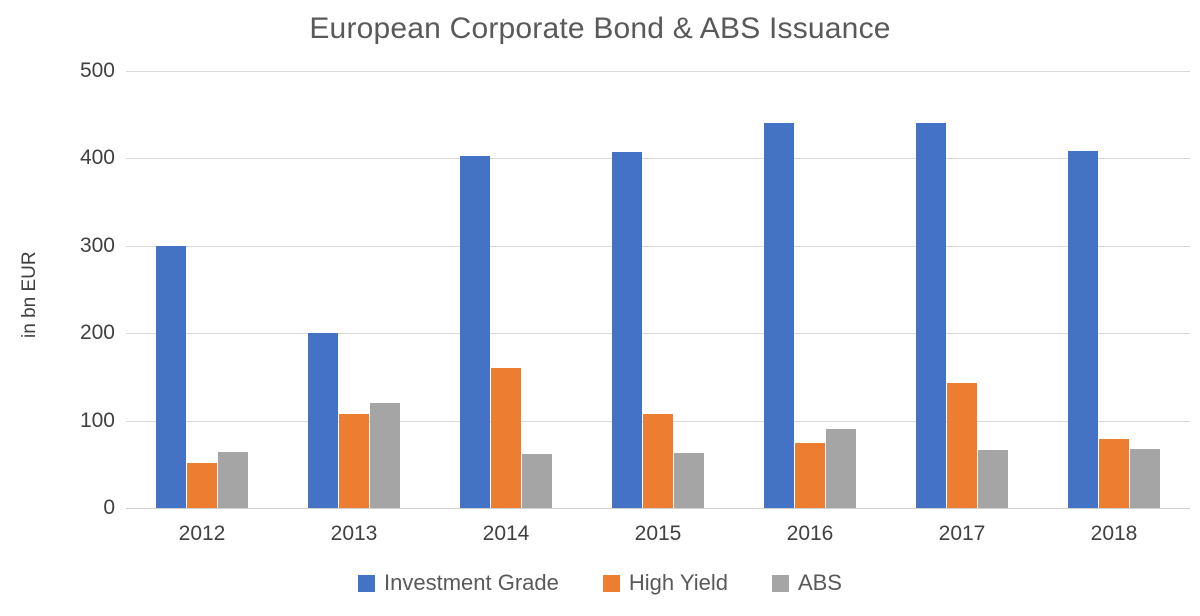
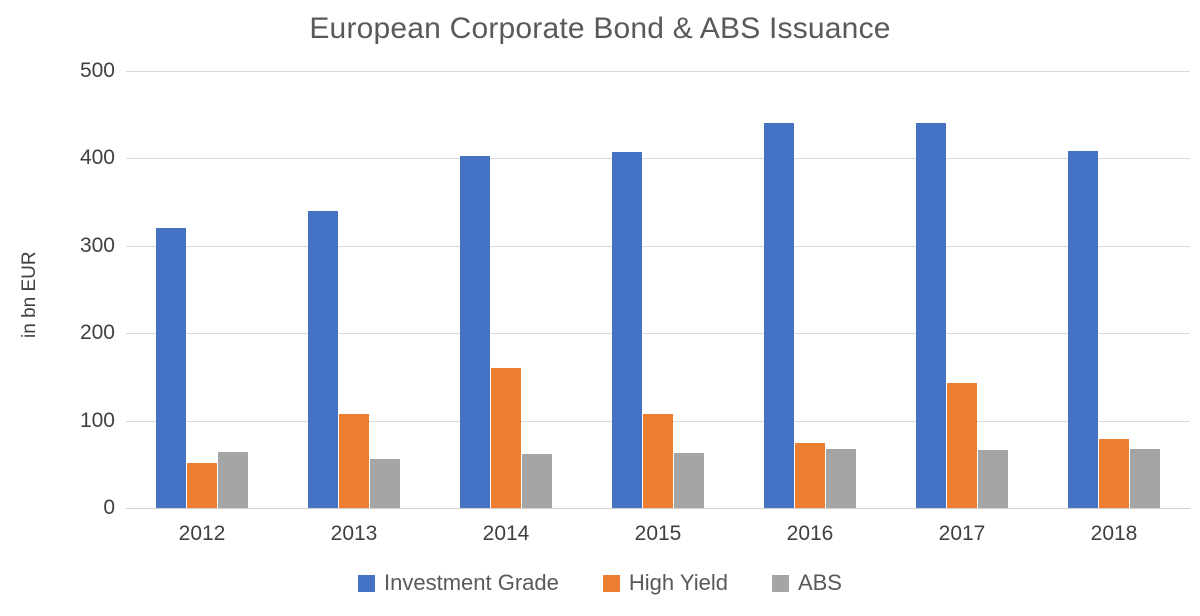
Investment Grade/2012: 300 -> 320
Investment Grade/2013: 200 -> 340
ABS/2013: 120 -> 60
ABS/2016: 90 -> 70
